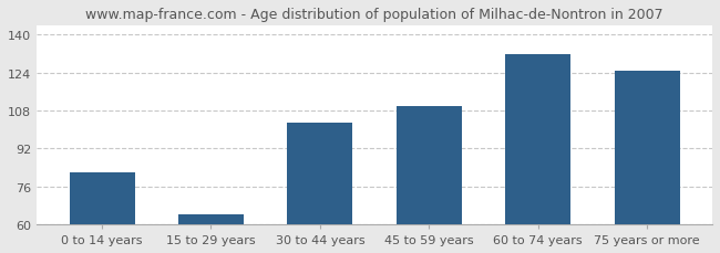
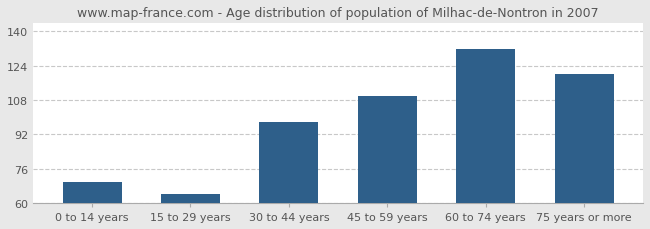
0 to 14 years: 82 -> 70
30 to 44 years: 103 -> 98
75 years or more: 125 -> 120
